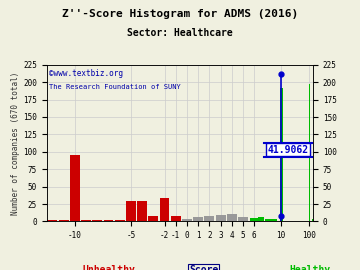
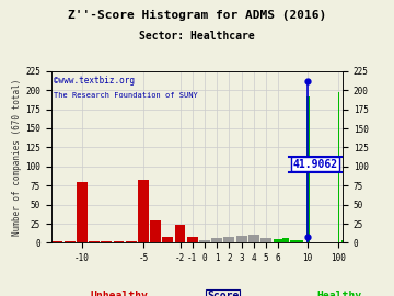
-10: 96 -> 80
-5: 30 -> 82
-2: 34 -> 24
